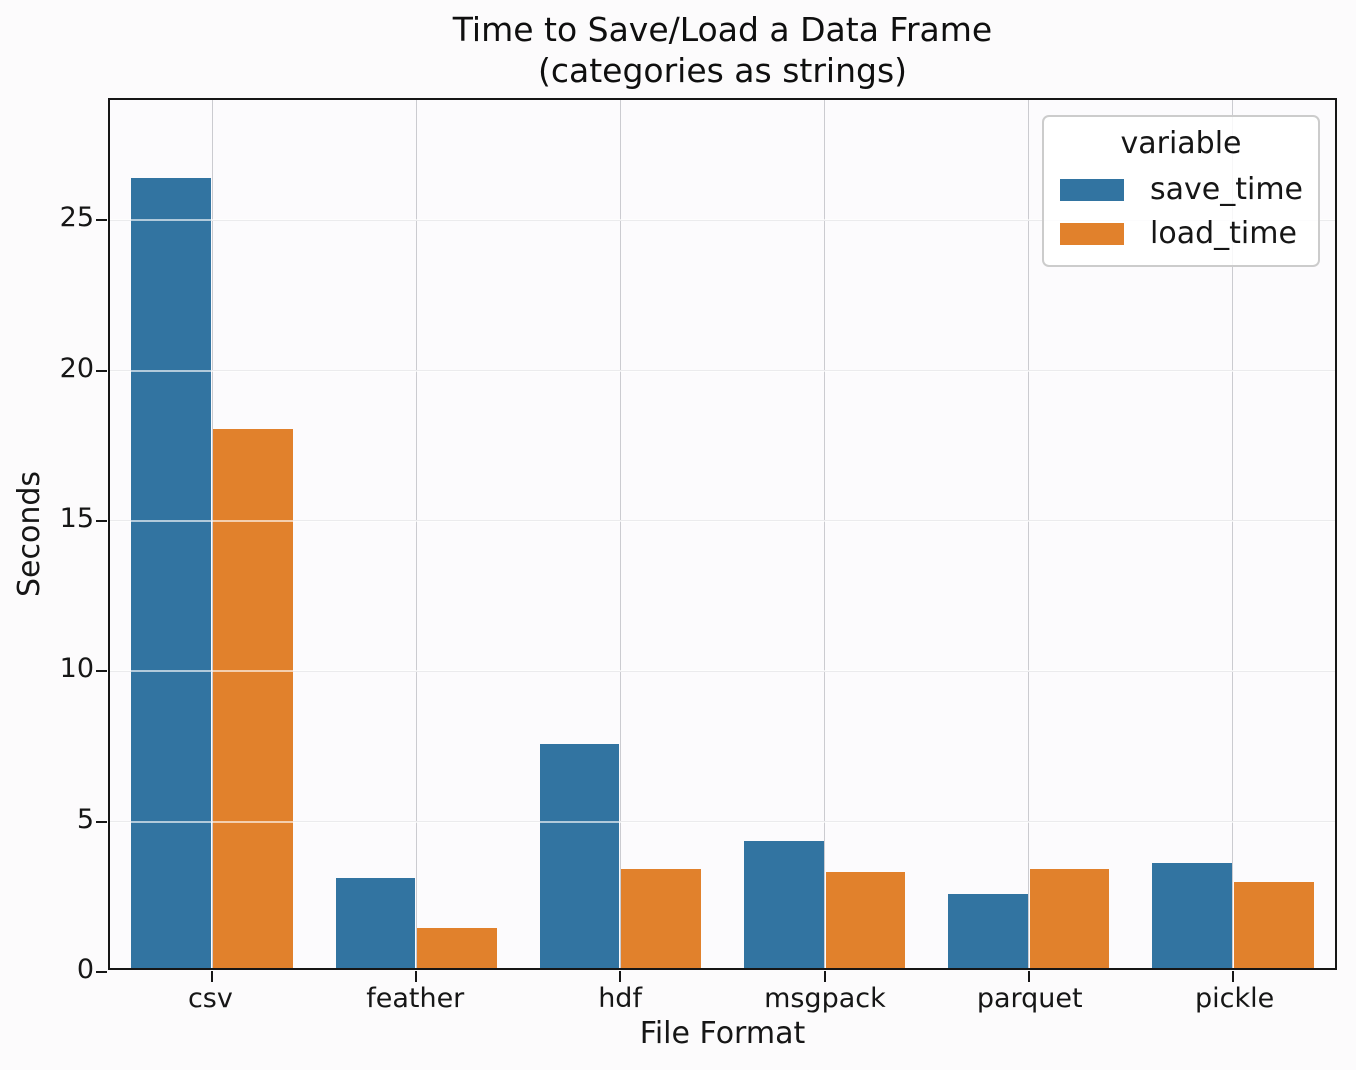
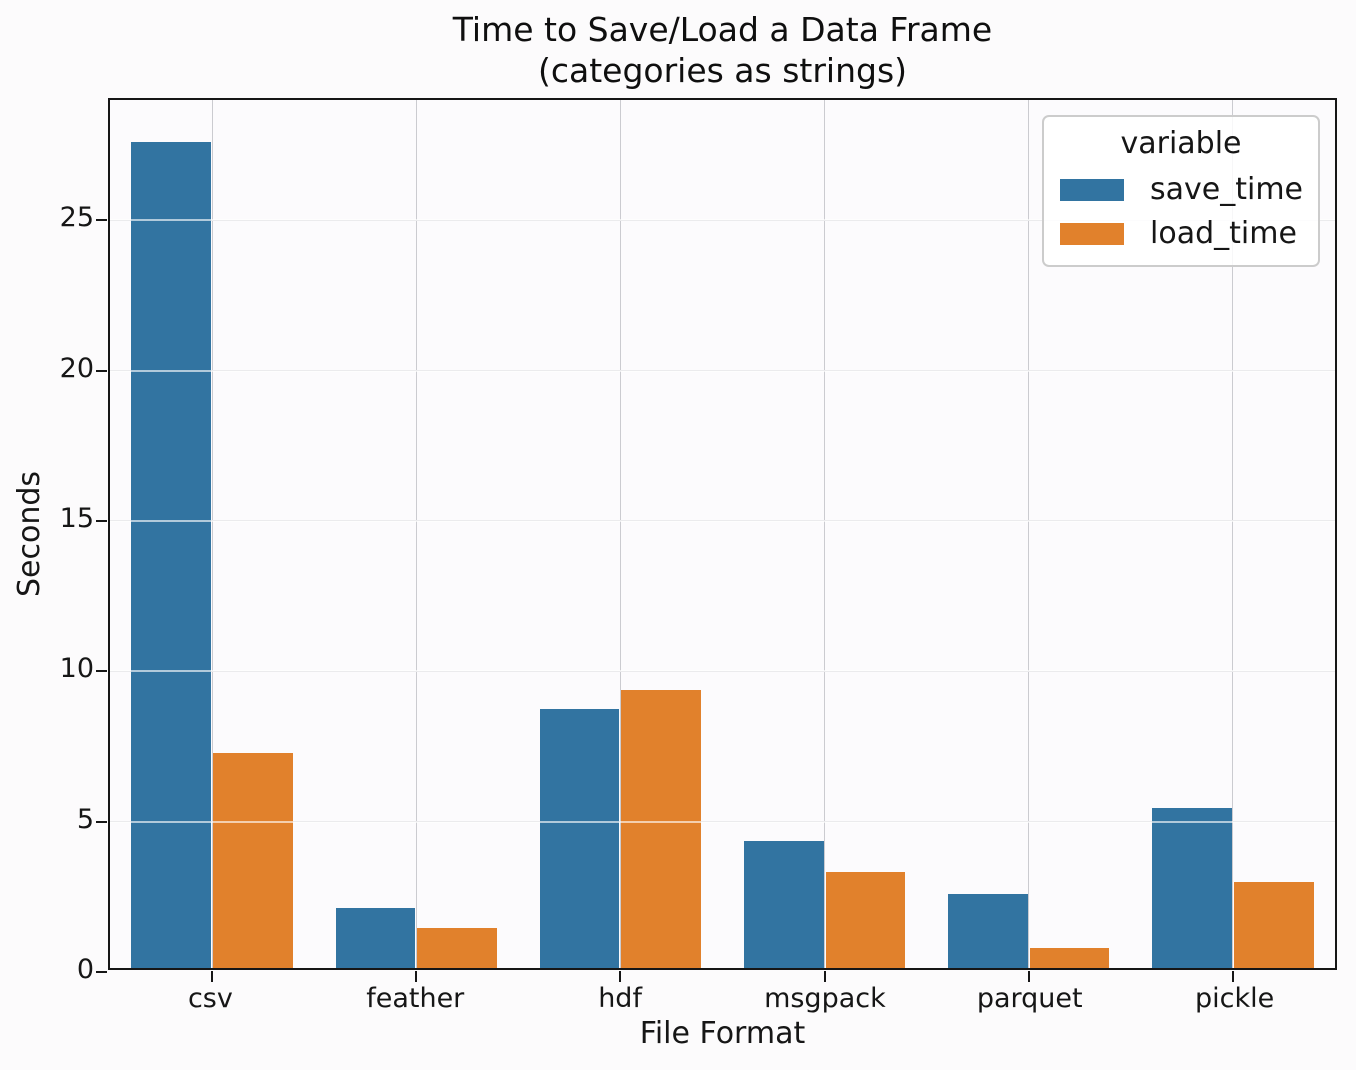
save_time/csv: 26.4 -> 27.6
load_time/csv: 18.0 -> 7.2
save_time/feather: 3.0 -> 2.0
save_time/hdf: 7.5 -> 8.7
load_time/hdf: 3.3 -> 9.3
load_time/parquet: 3.3 -> 0.7
save_time/pickle: 3.5 -> 5.3
